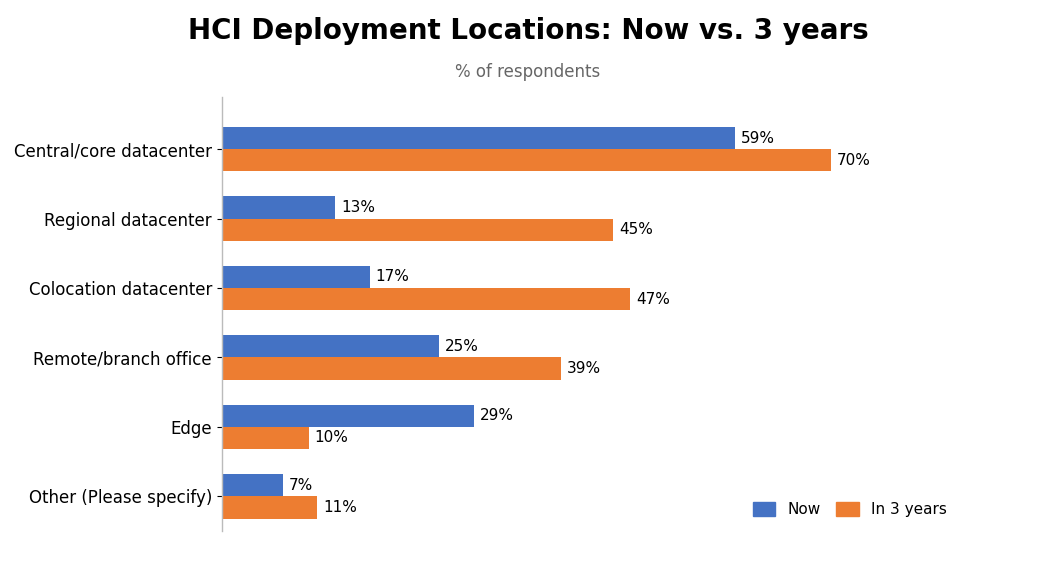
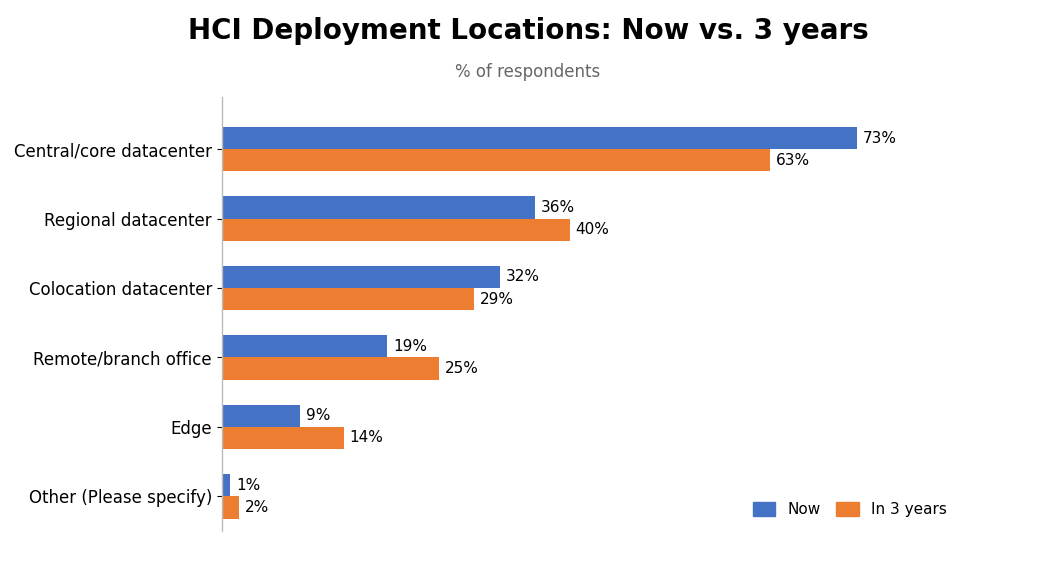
Now/Central/core datacenter: 59% -> 73%
In 3 years/Central/core datacenter: 70% -> 63%
Now/Regional datacenter: 13% -> 36%
In 3 years/Regional datacenter: 45% -> 40%
Now/Colocation datacenter: 17% -> 32%
In 3 years/Colocation datacenter: 47% -> 29%
Now/Remote/branch office: 25% -> 19%
In 3 years/Remote/branch office: 39% -> 25%
Now/Edge: 29% -> 9%
In 3 years/Edge: 10% -> 14%
Now/Other (Please specify): 7% -> 1%
In 3 years/Other (Please specify): 11% -> 2%
